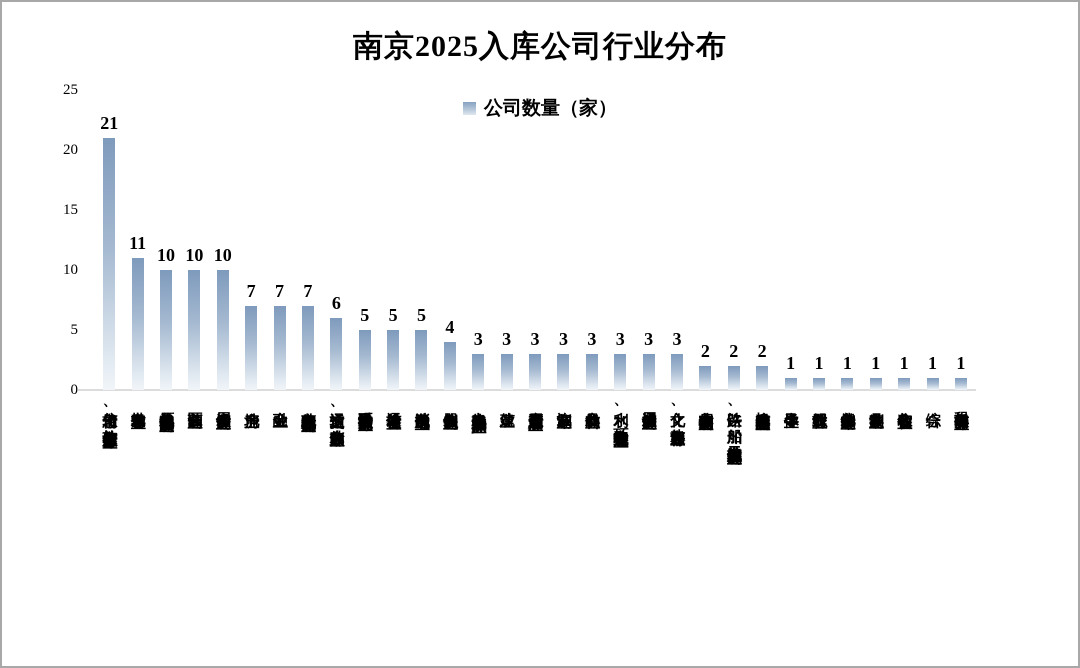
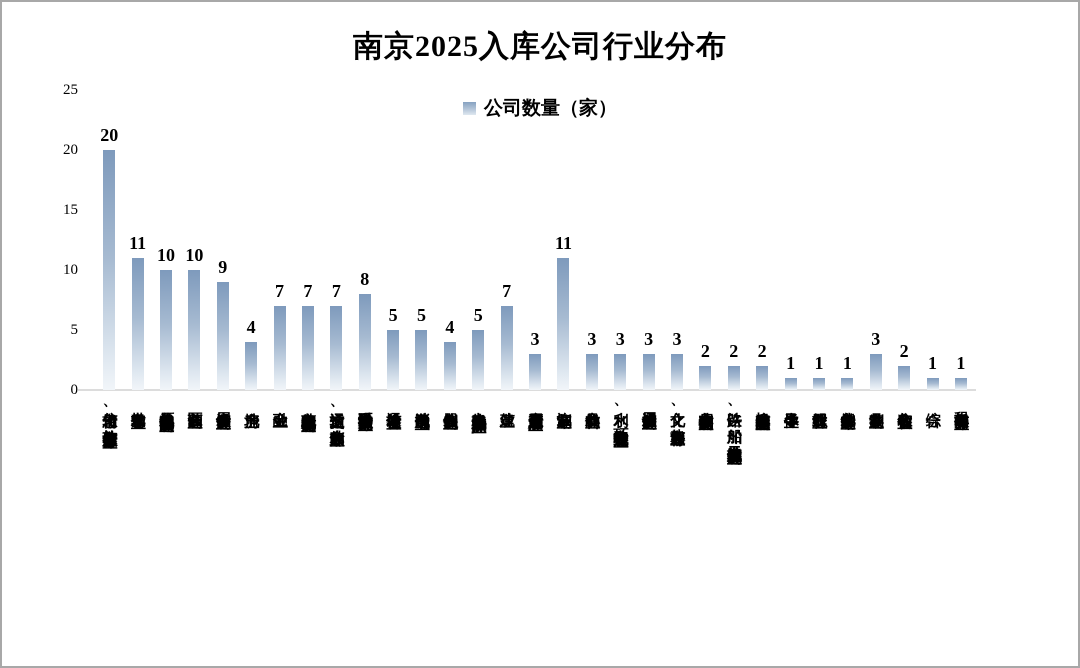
信息传输、软件和信息技术服务业: 21 -> 20
专用设备制造业: 10 -> 9
房地产业: 7 -> 4
交通运输、仓储和邮政业: 6 -> 7
科学研究和技术服务业: 5 -> 8
电力热力燃气及水生产和供应业: 3 -> 5
建筑业: 3 -> 7
汽车制造业: 3 -> 11
家具制造业: 1 -> 3
住宿和餐饮业: 1 -> 2
